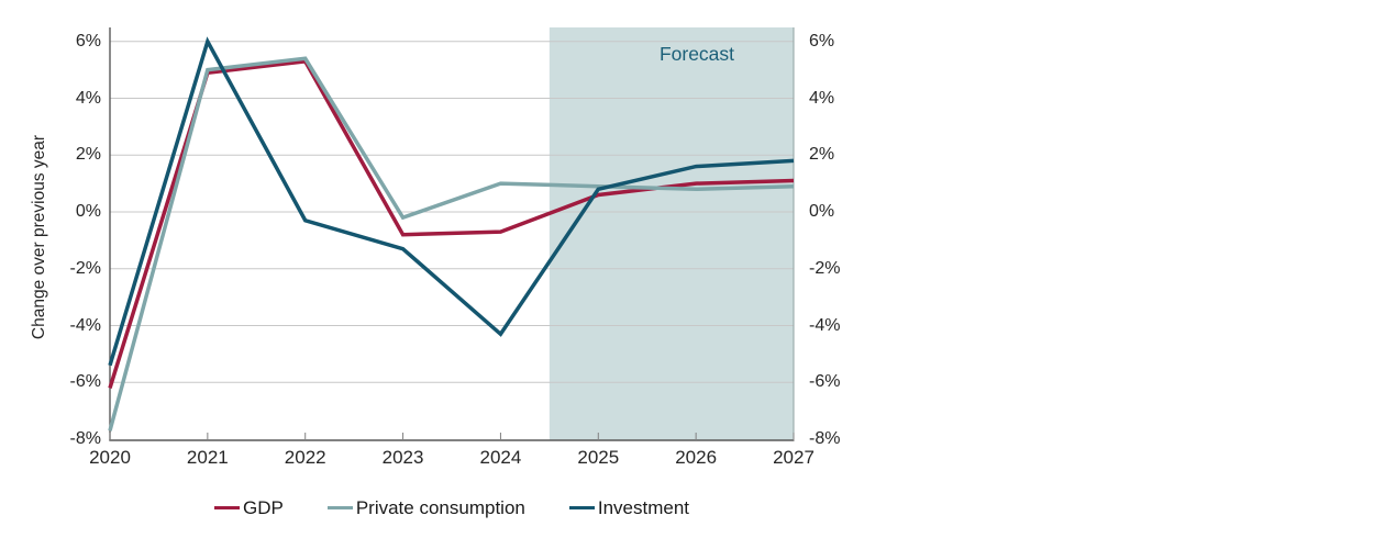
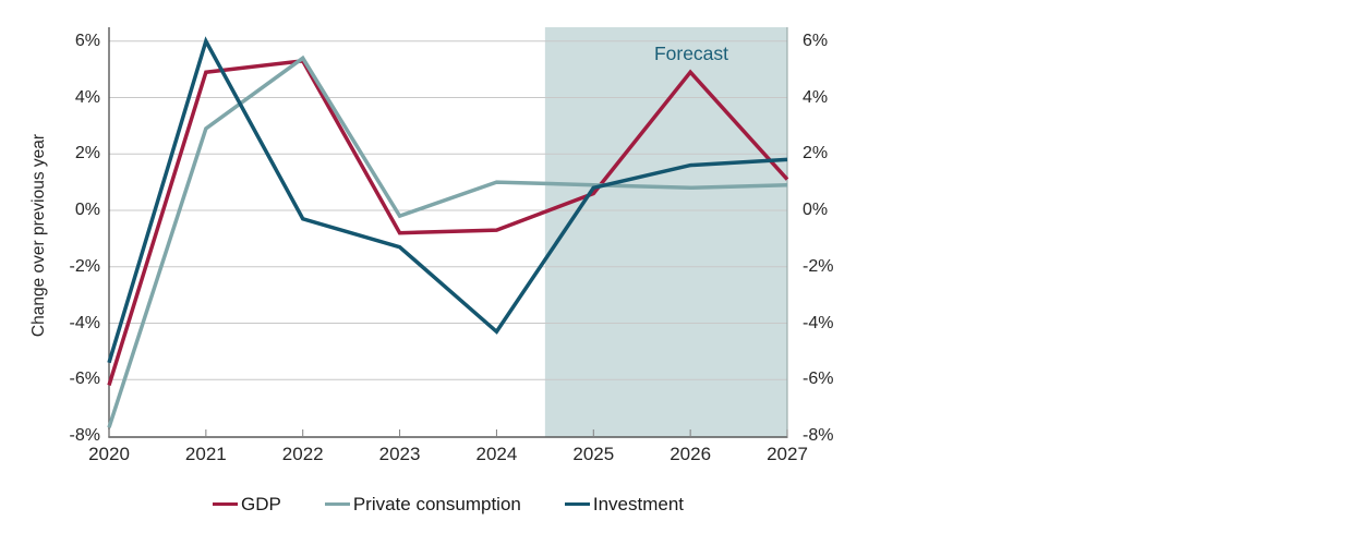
Private consumption/2021: 5.0% -> 2.9%
GDP/2026: 1.0% -> 4.9%
